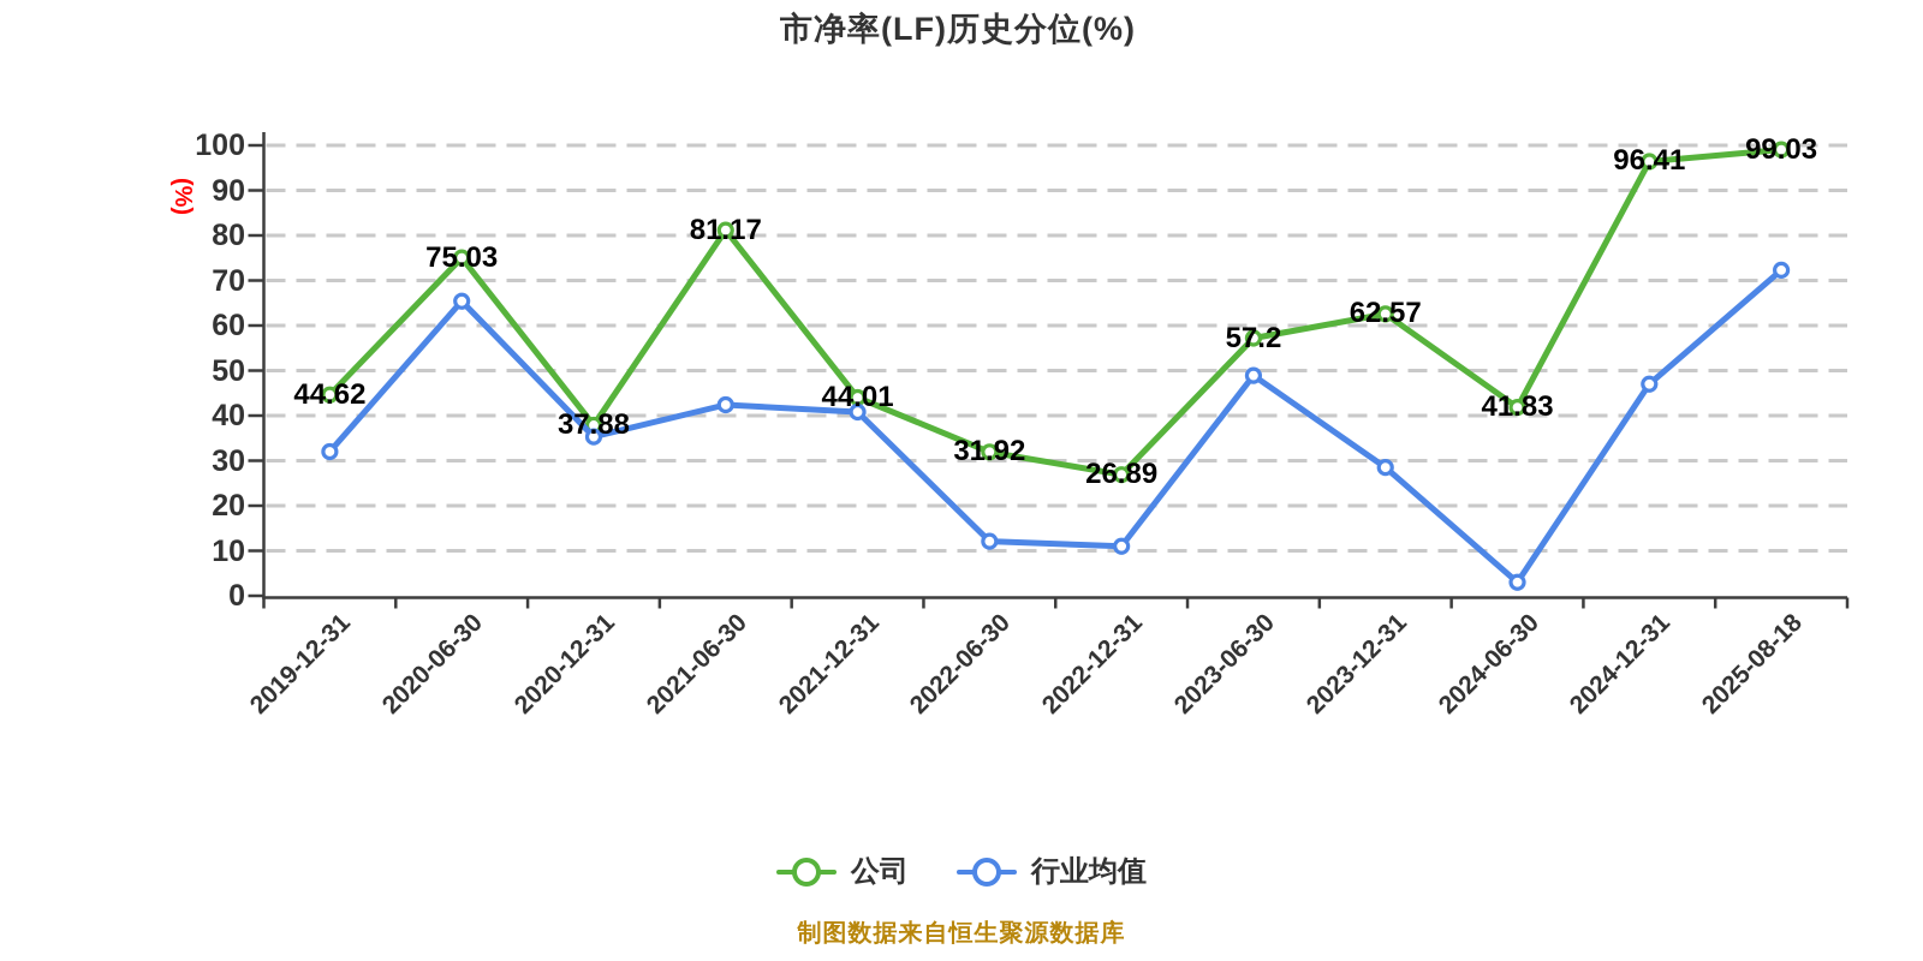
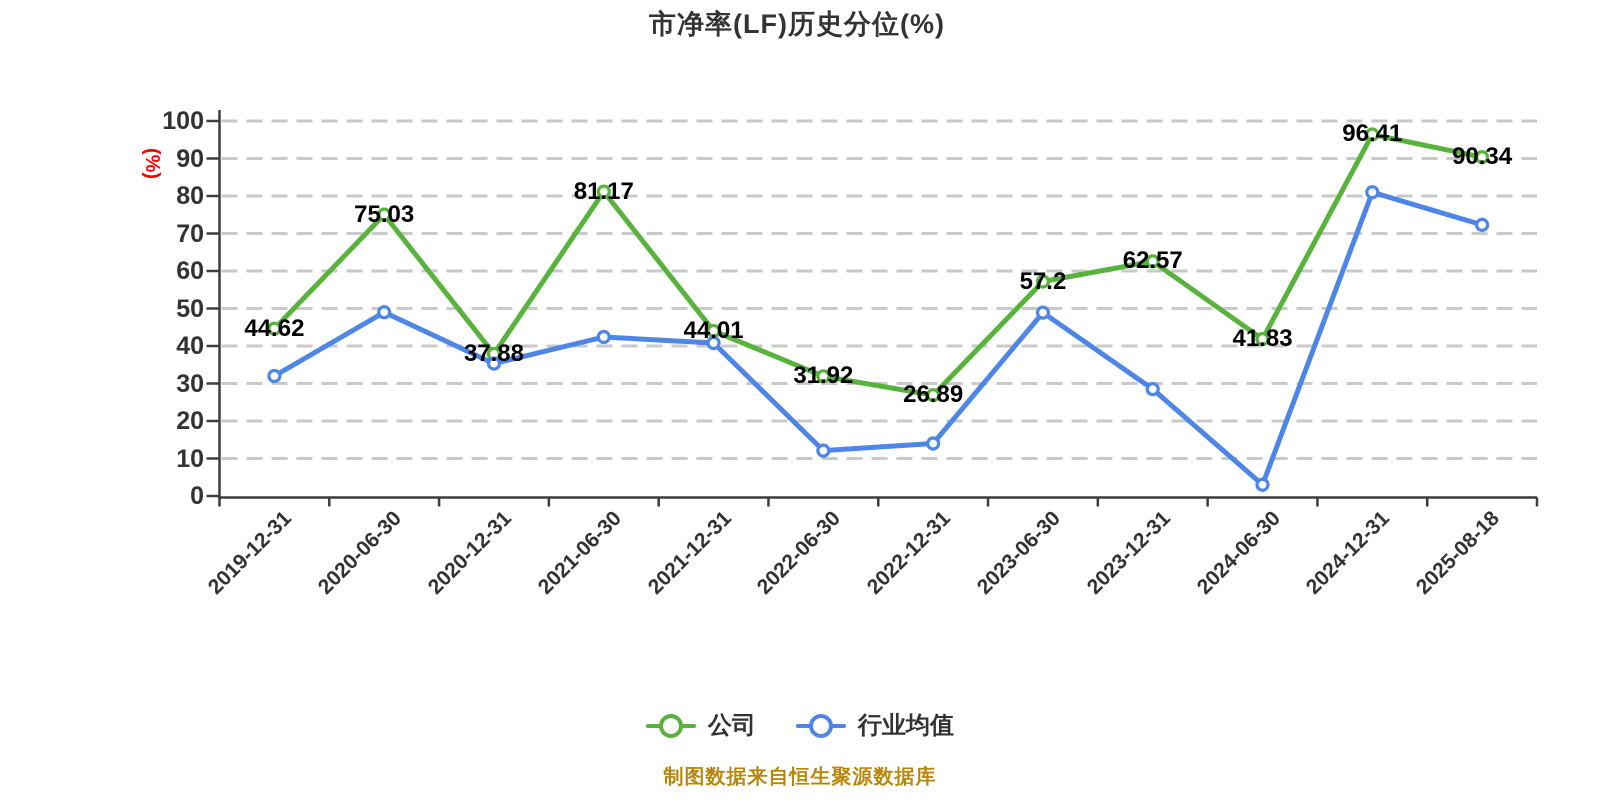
行业均值/2020-06-30: 65 -> 49
行业均值/2022-12-31: 11 -> 14
行业均值/2024-12-31: 47 -> 81
公司/2025-08-18: 99.03 -> 90.34
